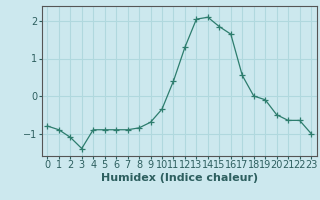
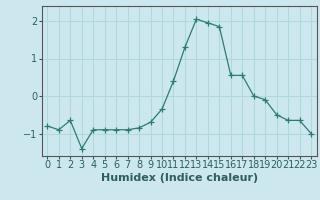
2: -1.10 -> -0.65
14: 2.10 -> 1.95
16: 1.65 -> 0.55
